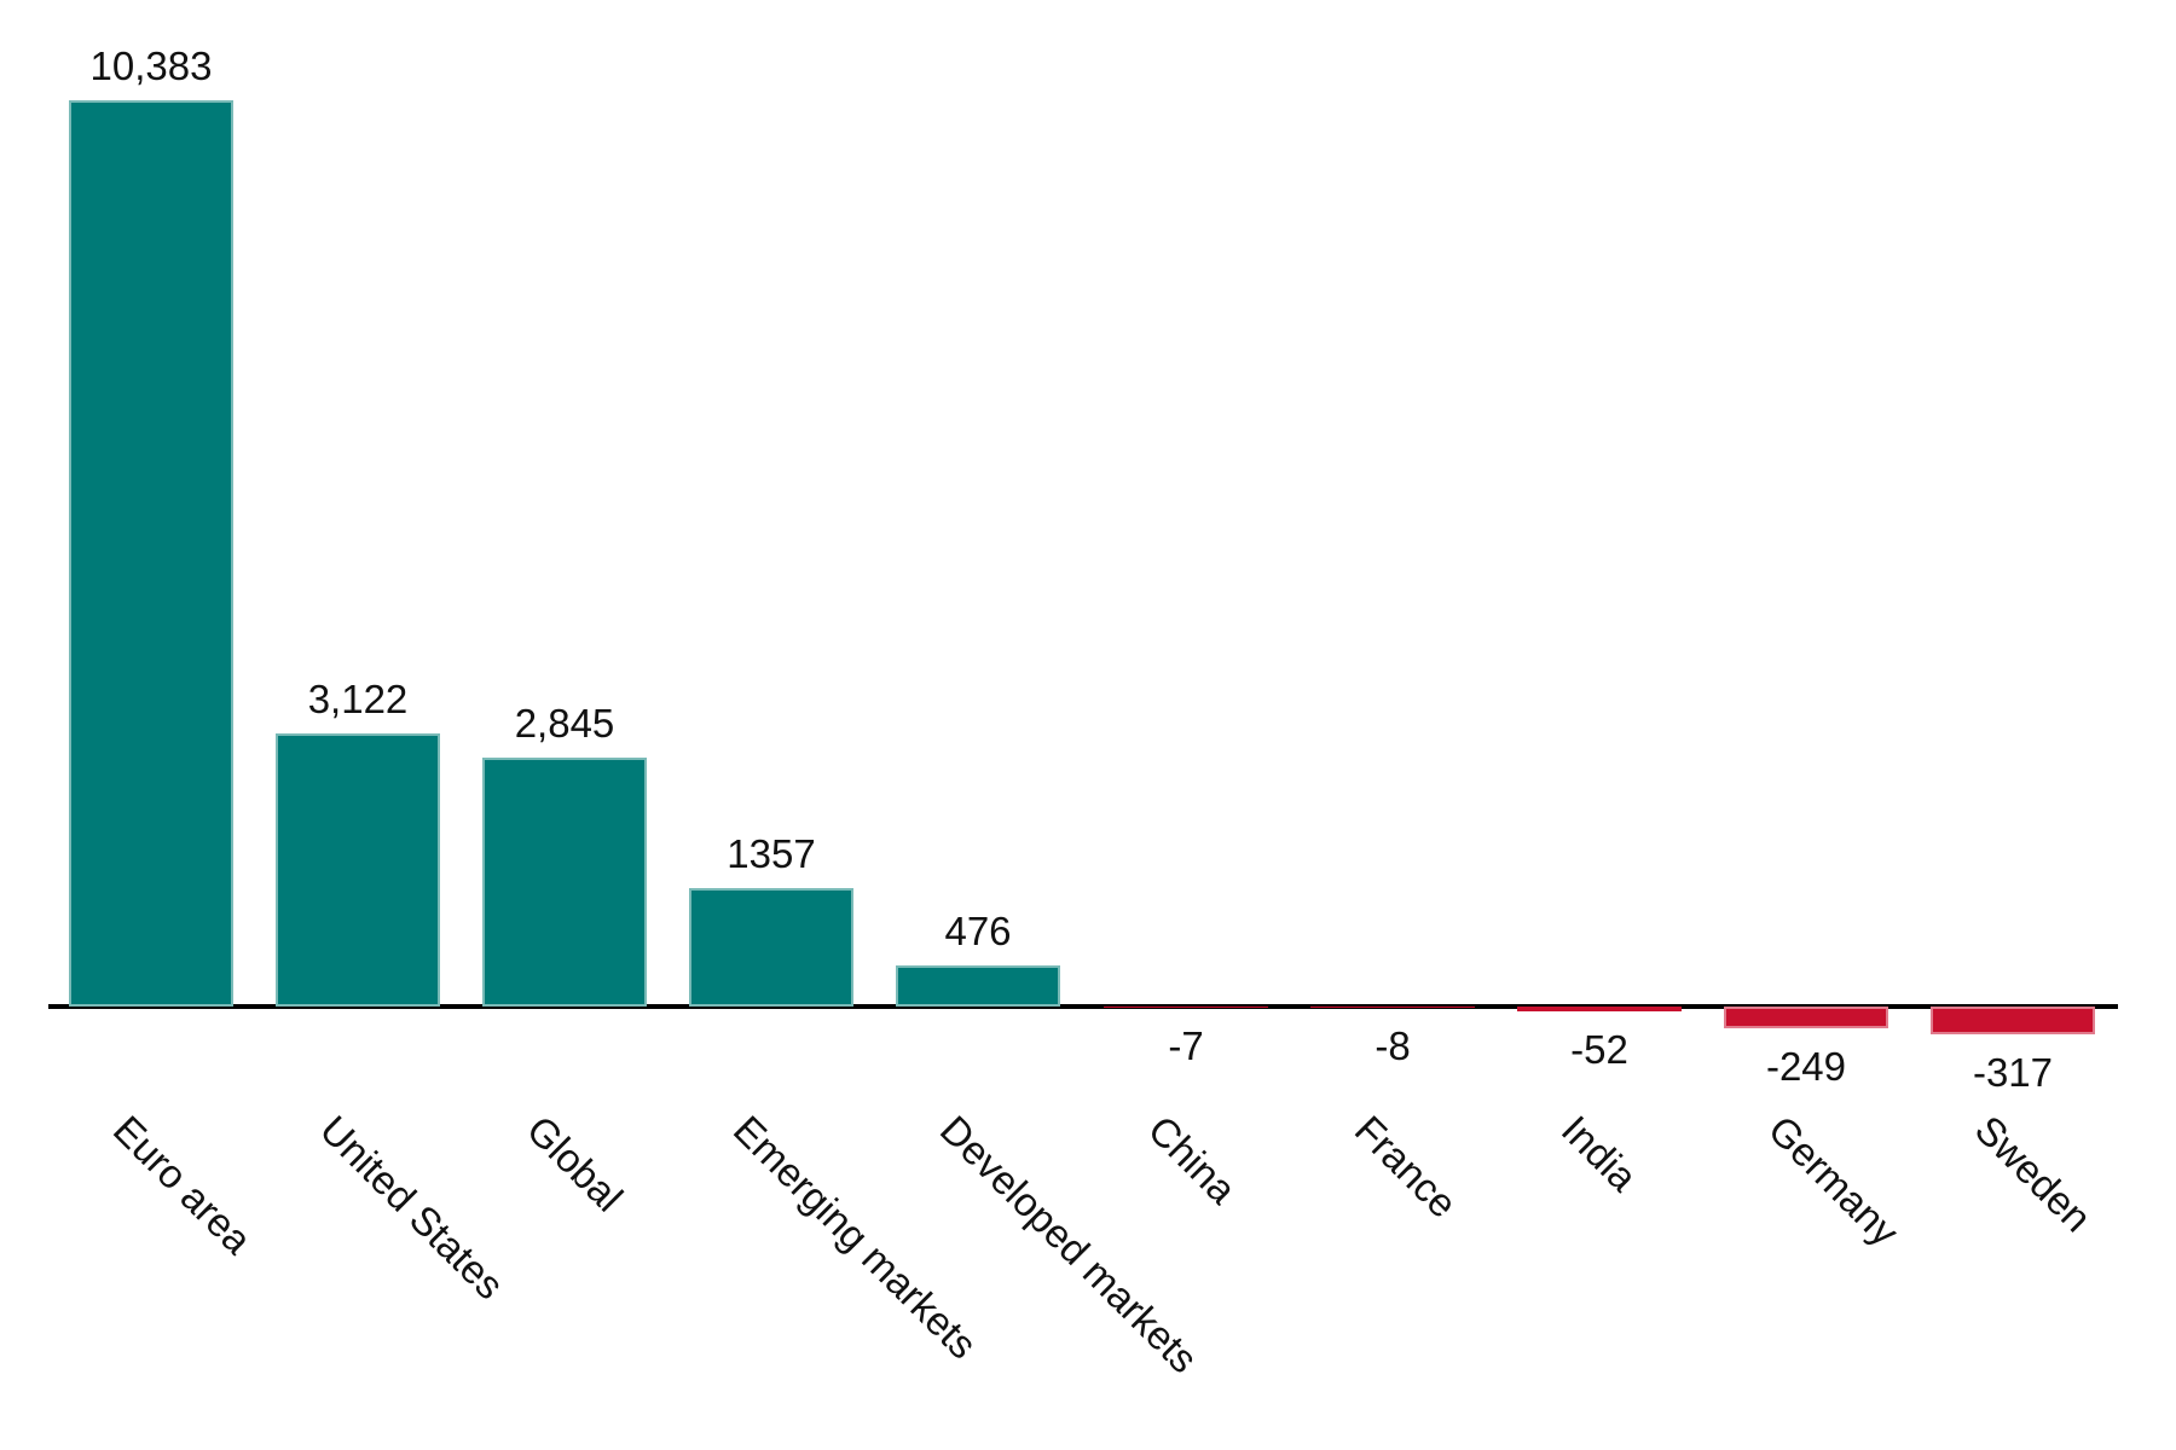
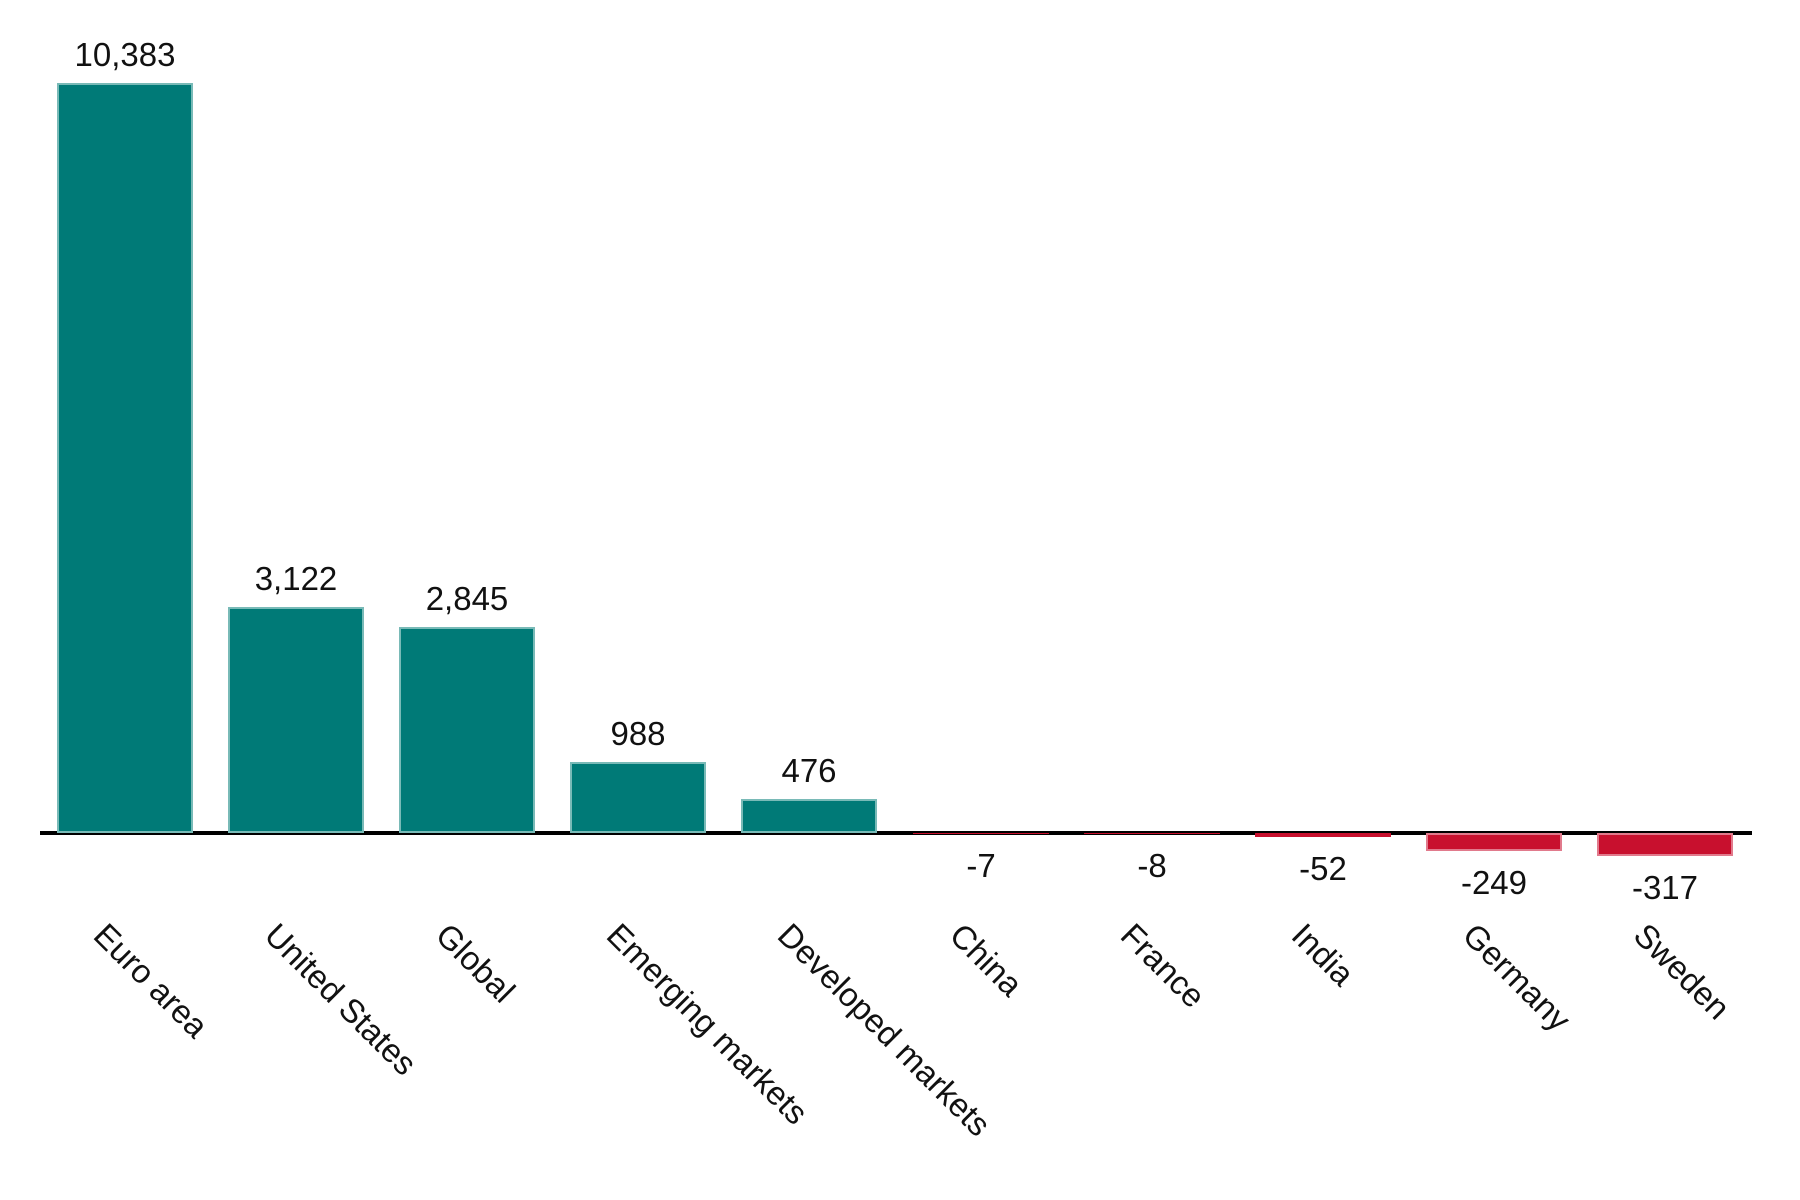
Emerging markets: 1357 -> 988
